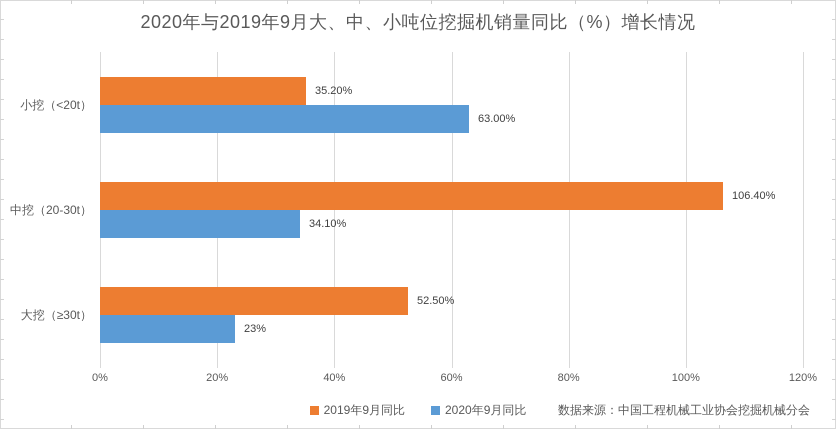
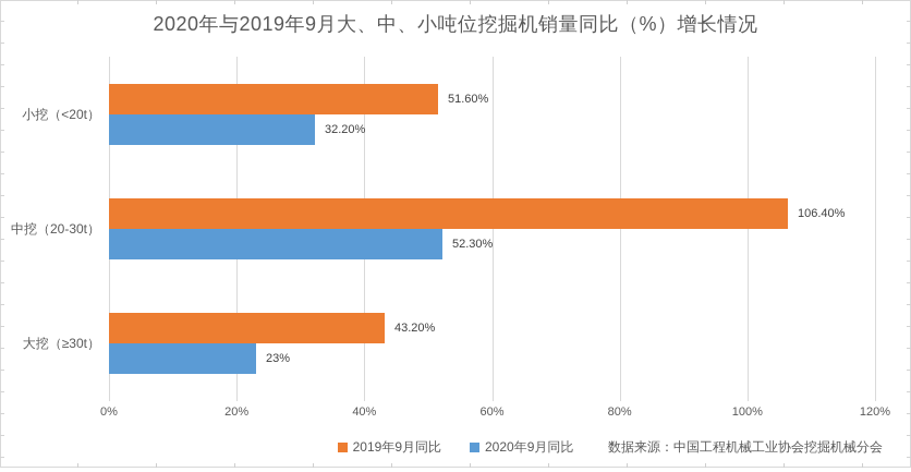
2019年9月同比/小挖（<20t）: 35.20% -> 51.60%
2020年9月同比/小挖（<20t）: 63.00% -> 32.20%
2020年9月同比/中挖（20-30t）: 34.10% -> 52.30%
2019年9月同比/大挖（≥30t）: 52.50% -> 43.20%
